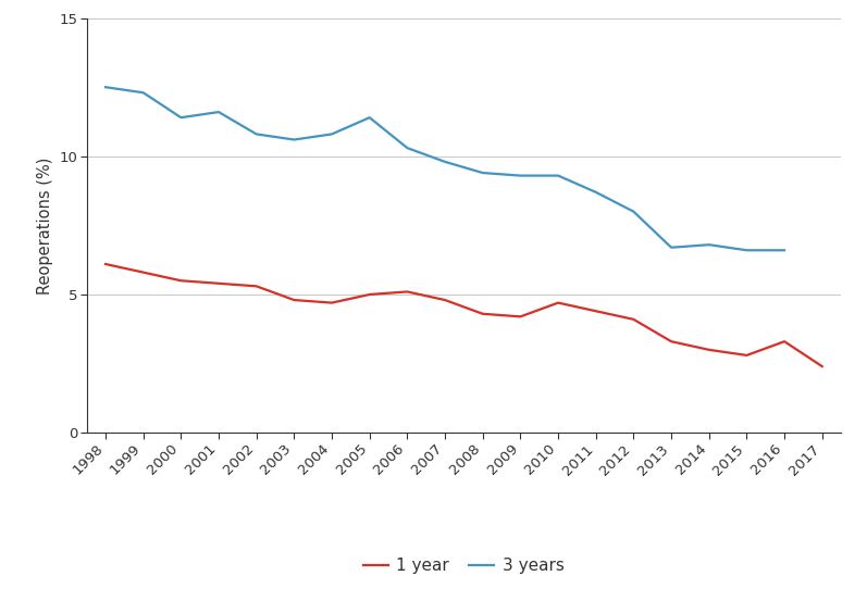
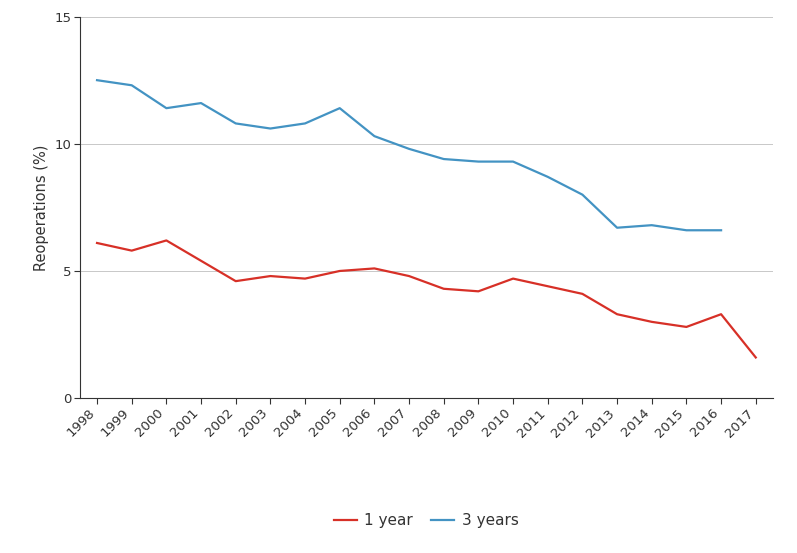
1 year/2000: 5.5 -> 6.2
1 year/2002: 5.3 -> 4.6
1 year/2017: 2.4 -> 1.6
